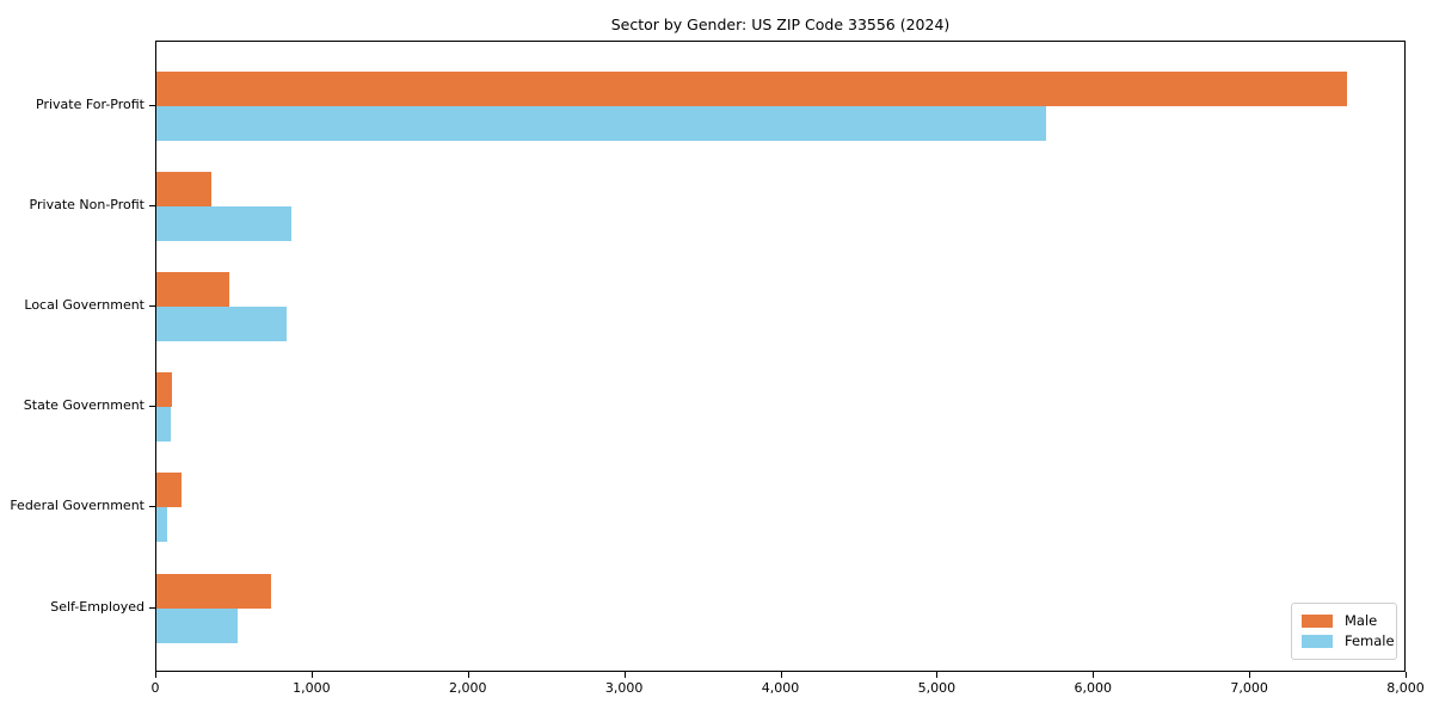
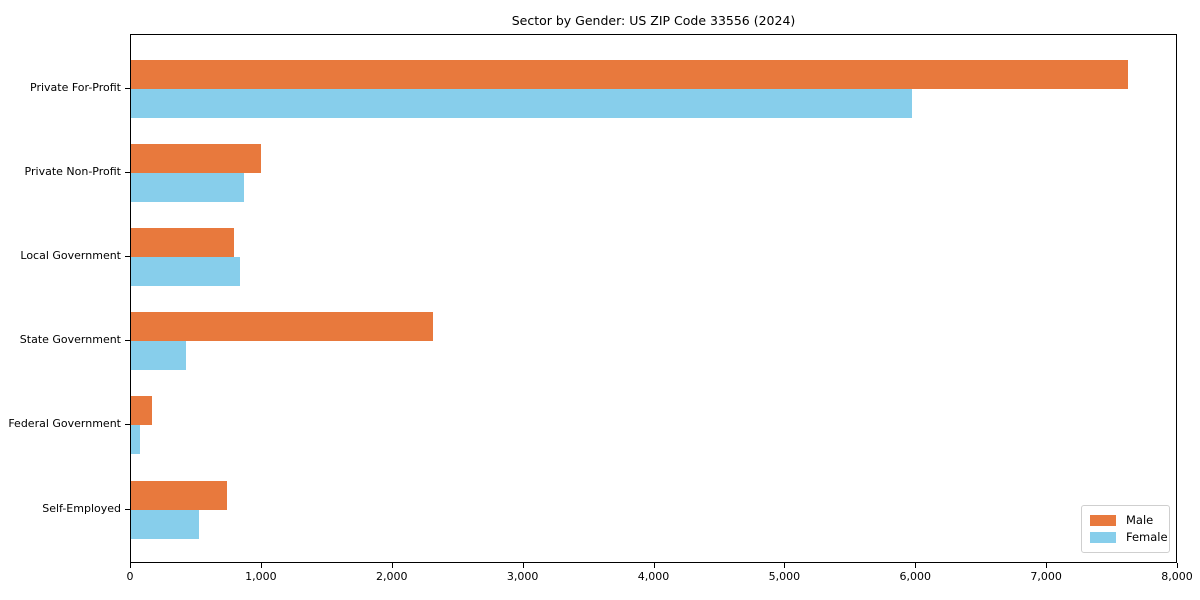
Female/Private For-Profit: 5690 -> 5970
Male/Private Non-Profit: 350 -> 990
Male/Local Government: 460 -> 790
Male/State Government: 100 -> 2310
Female/State Government: 90 -> 420
